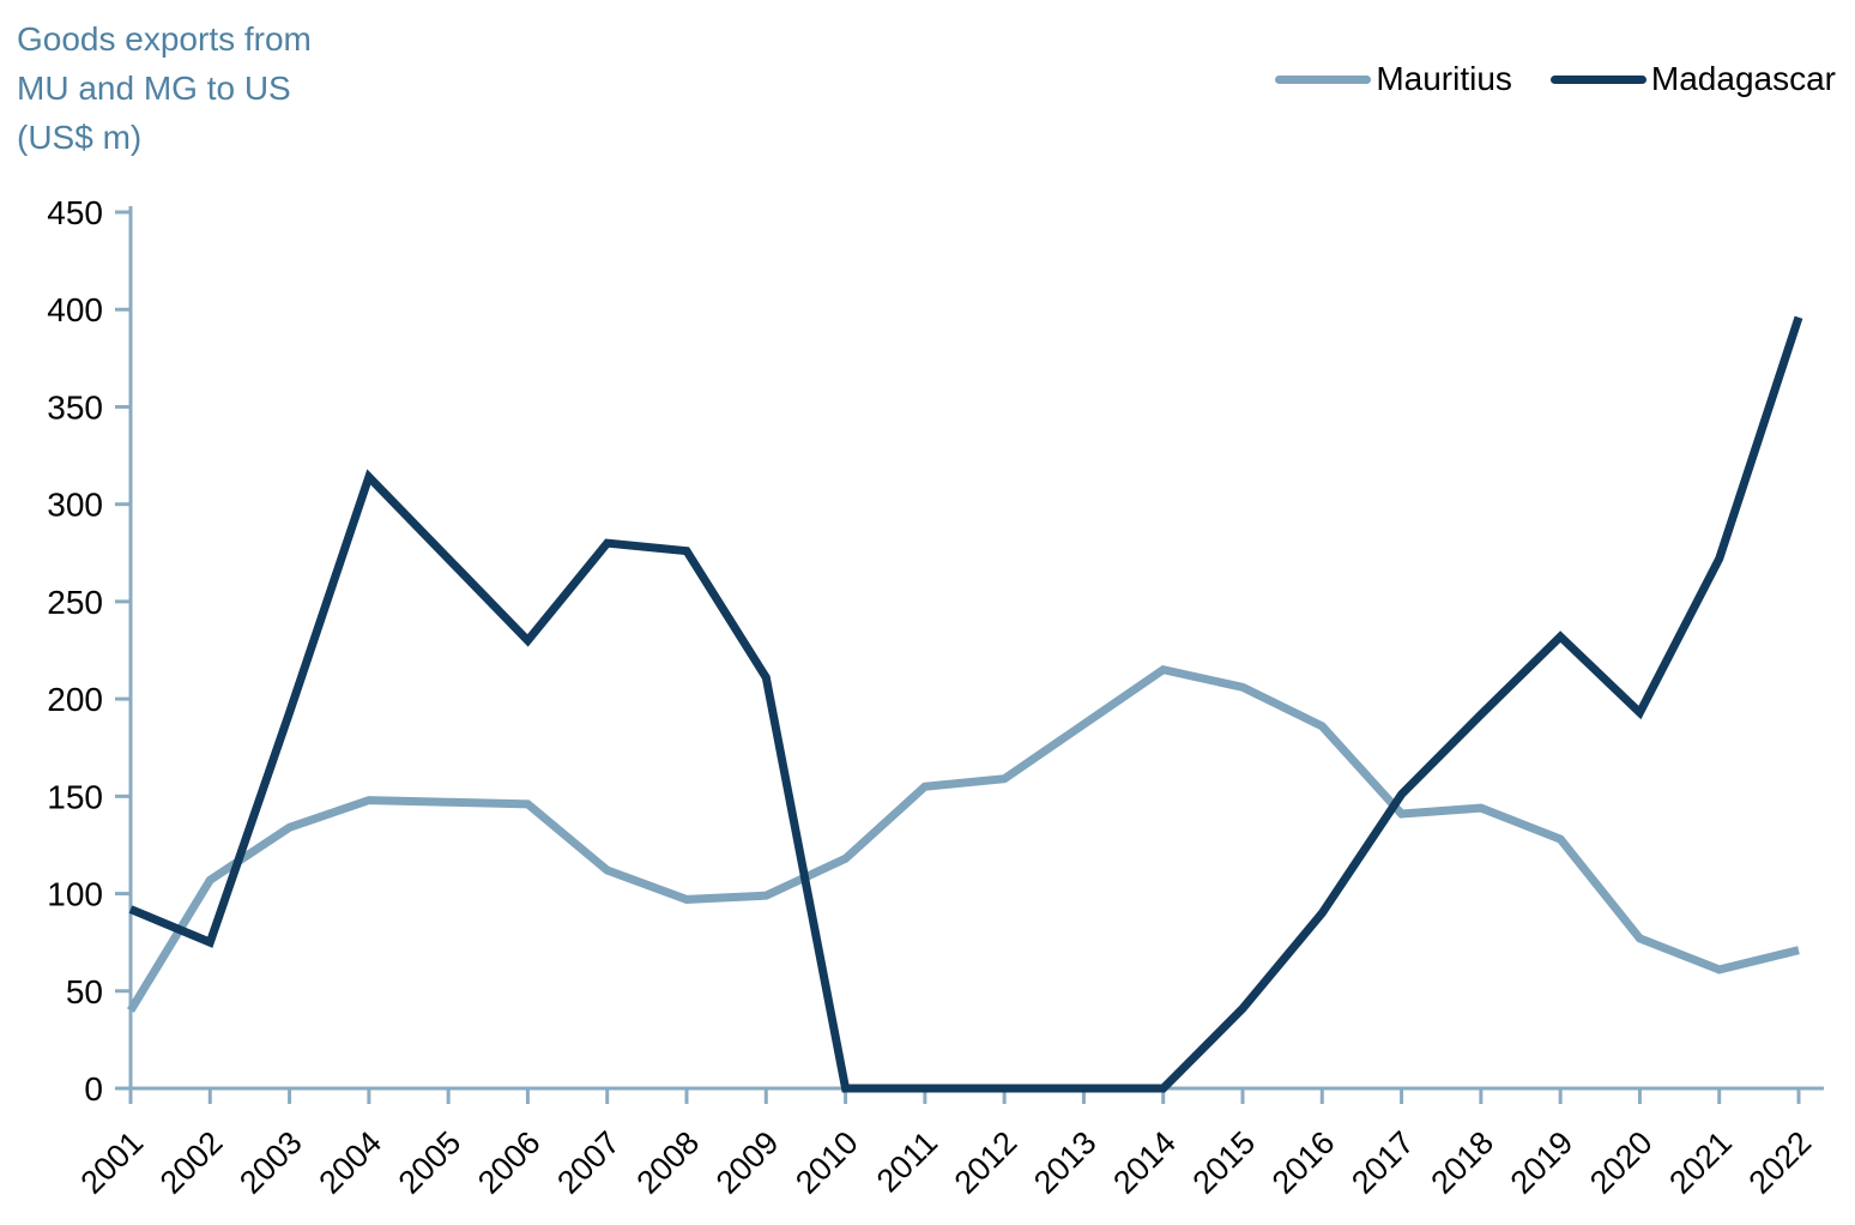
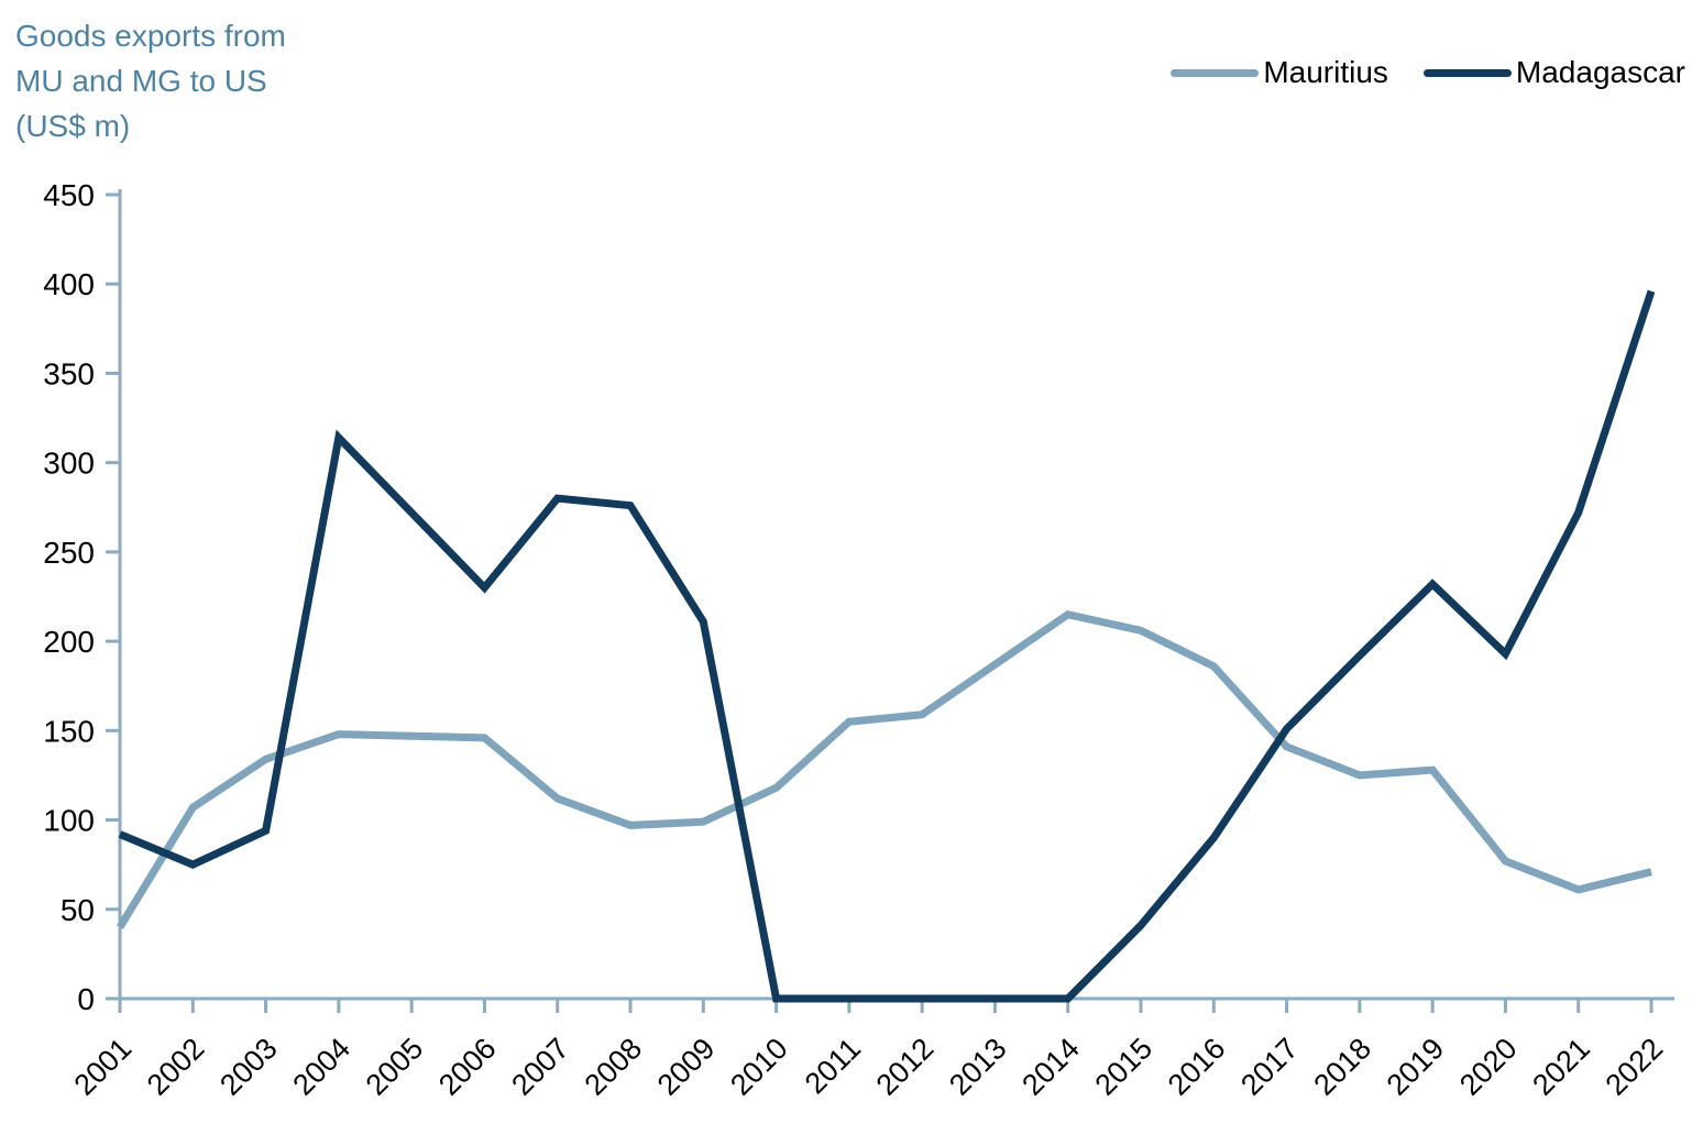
Madagascar/2003: 193 -> 94
Mauritius/2018: 144 -> 125
